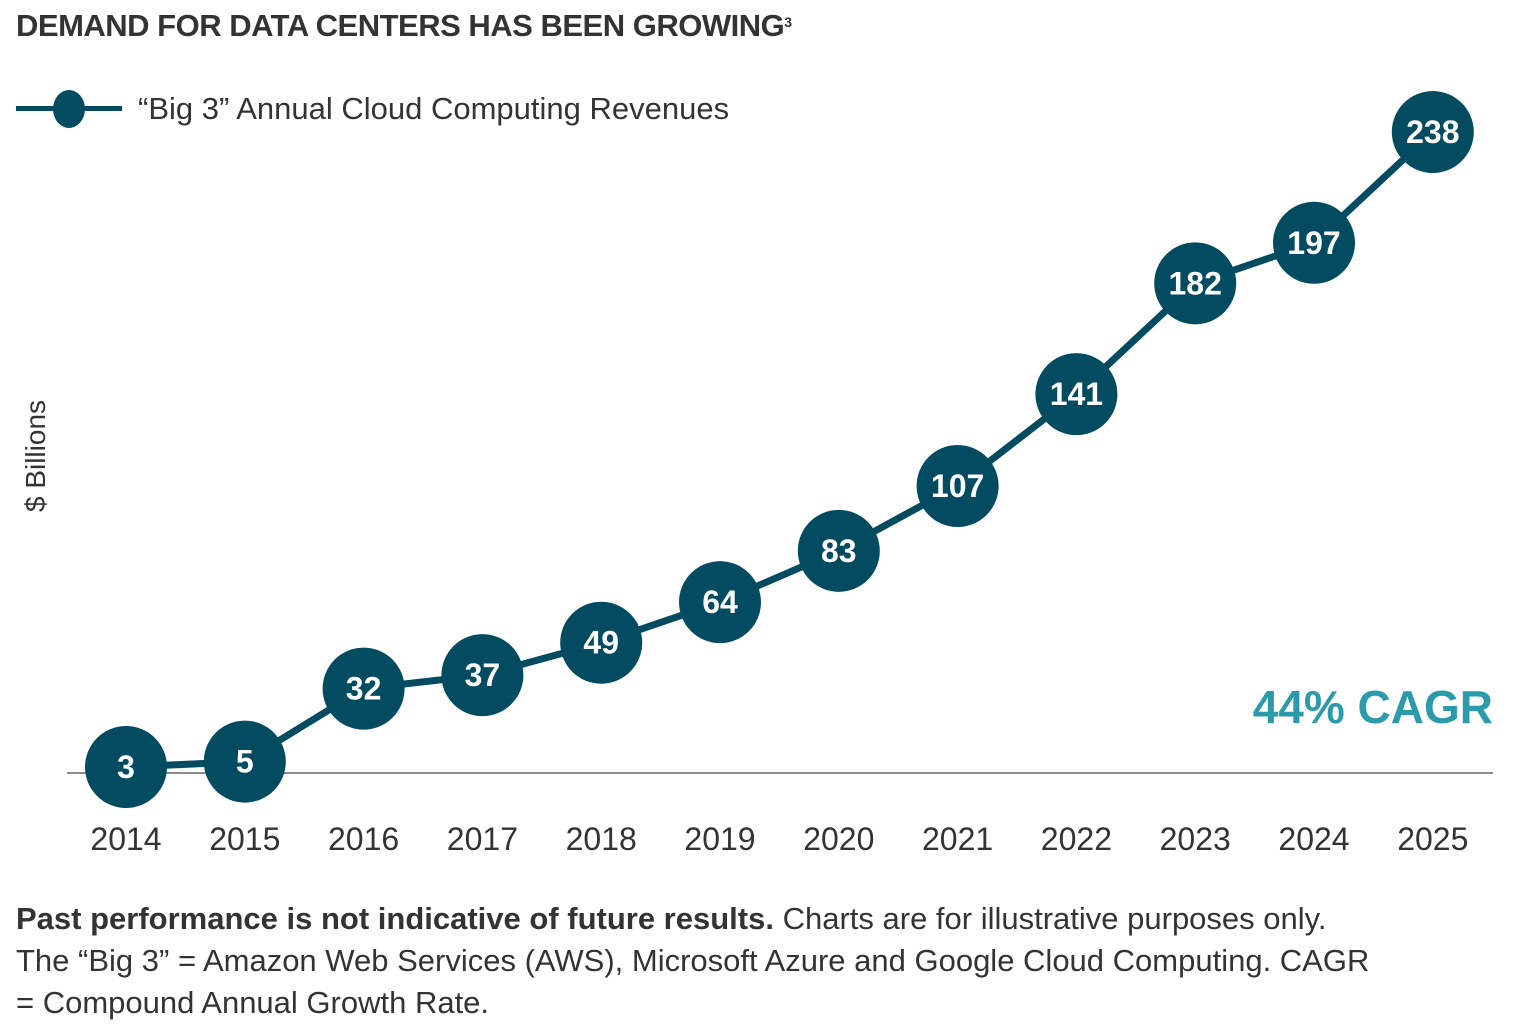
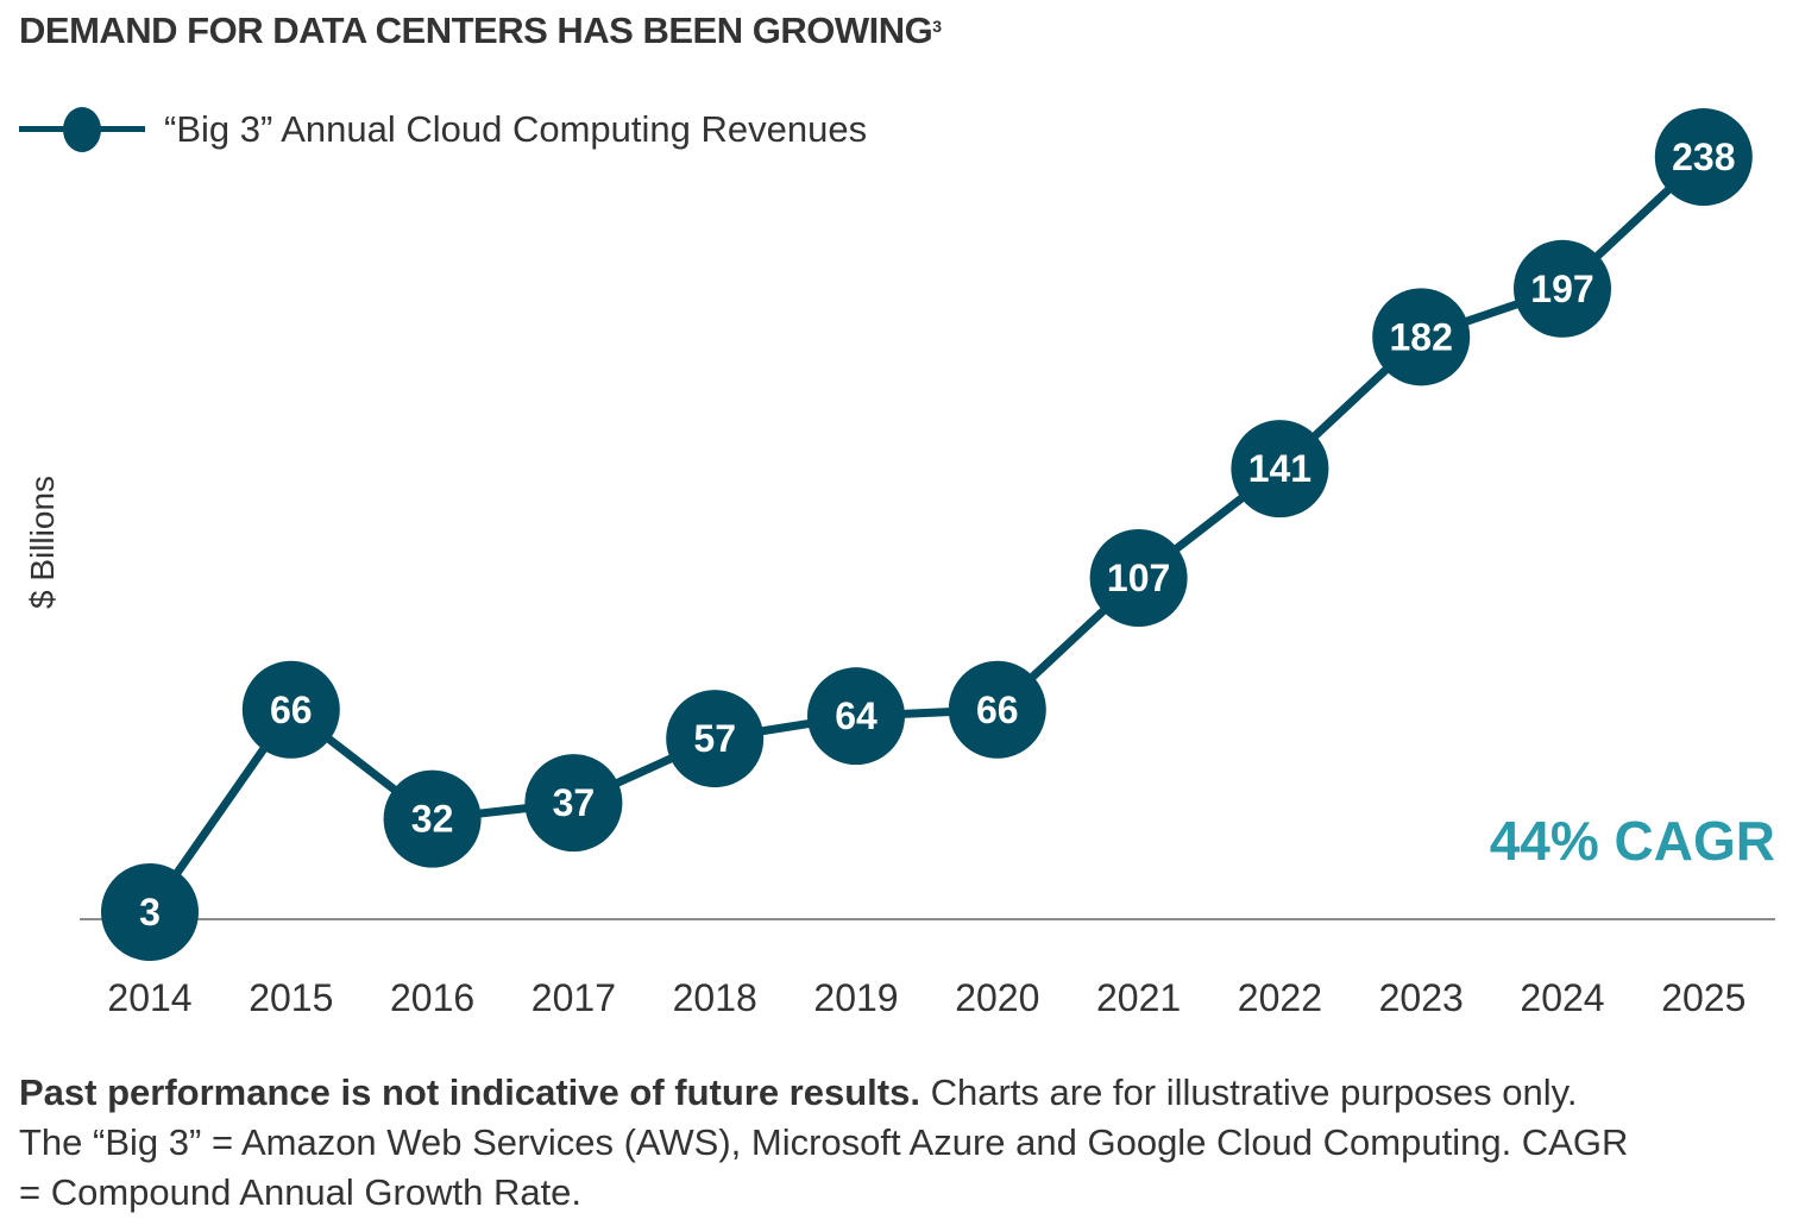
2015: 5 -> 66
2018: 49 -> 57
2020: 83 -> 66
